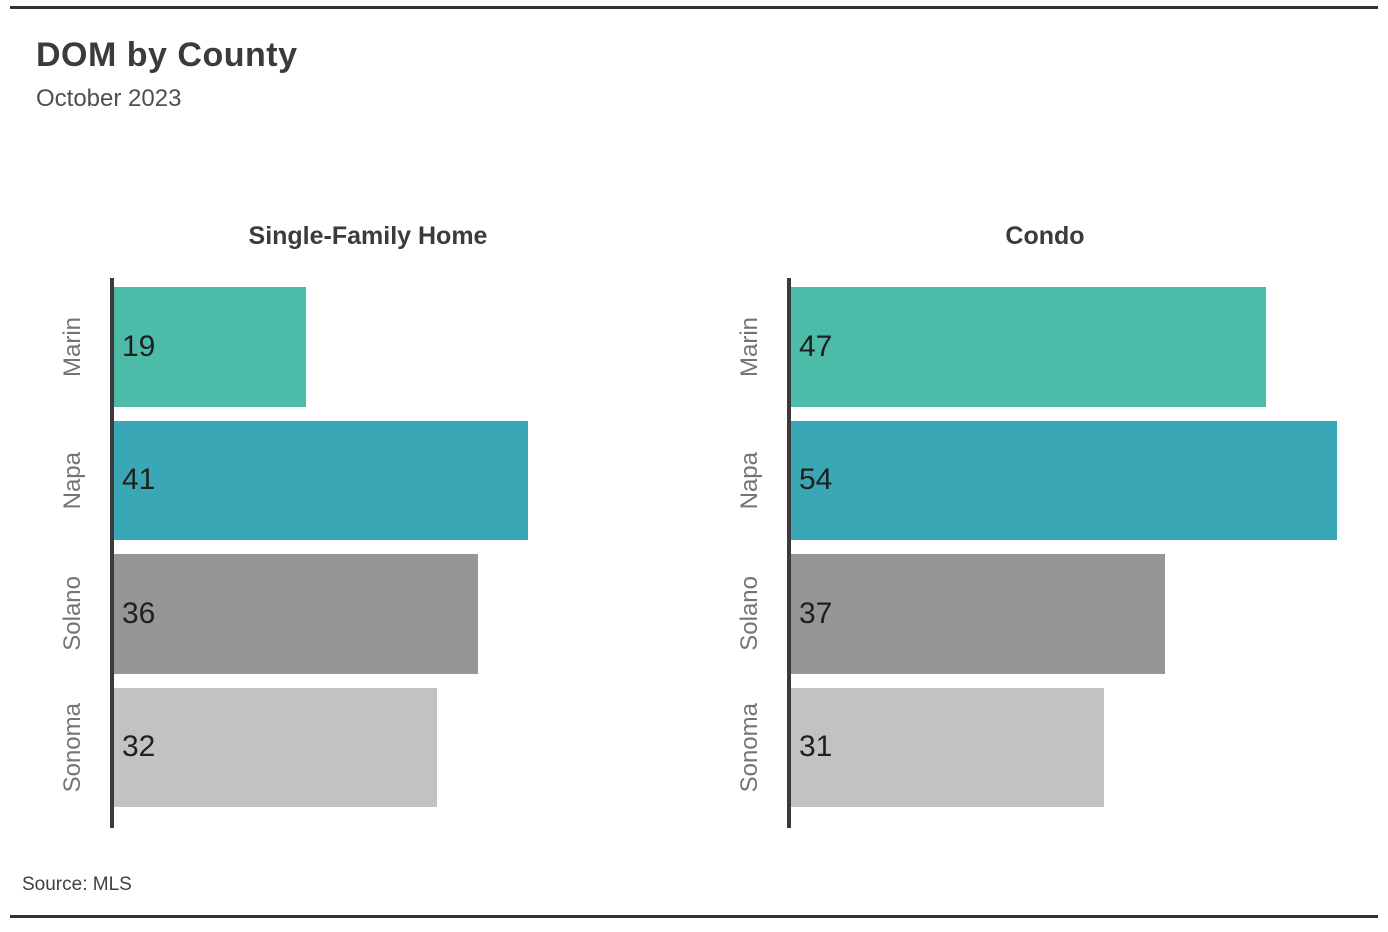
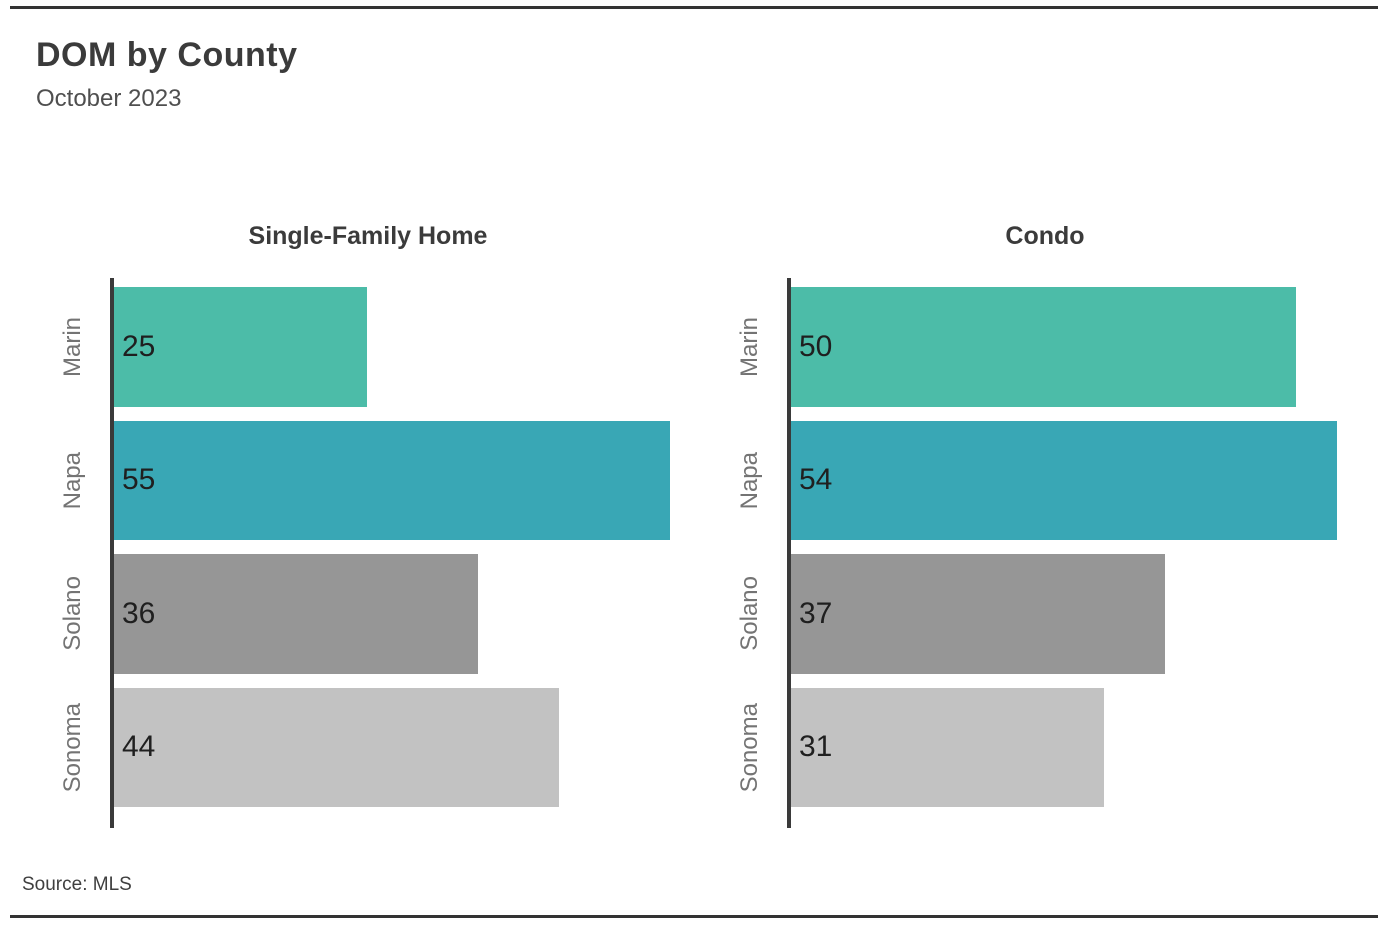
Single-Family Home/Marin: 19 -> 25
Condo/Marin: 47 -> 50
Single-Family Home/Napa: 41 -> 55
Single-Family Home/Sonoma: 32 -> 44
